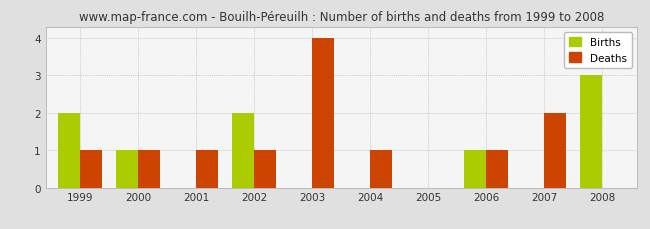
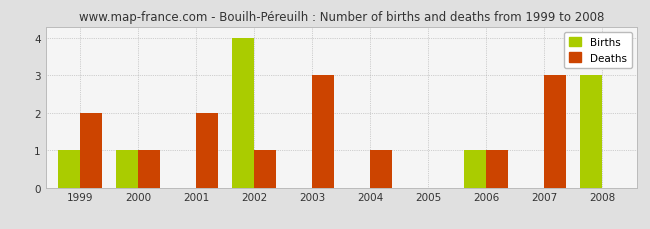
Births/1999: 2 -> 1
Deaths/1999: 1 -> 2
Deaths/2001: 1 -> 2
Births/2002: 2 -> 4
Deaths/2003: 4 -> 3
Deaths/2007: 2 -> 3
